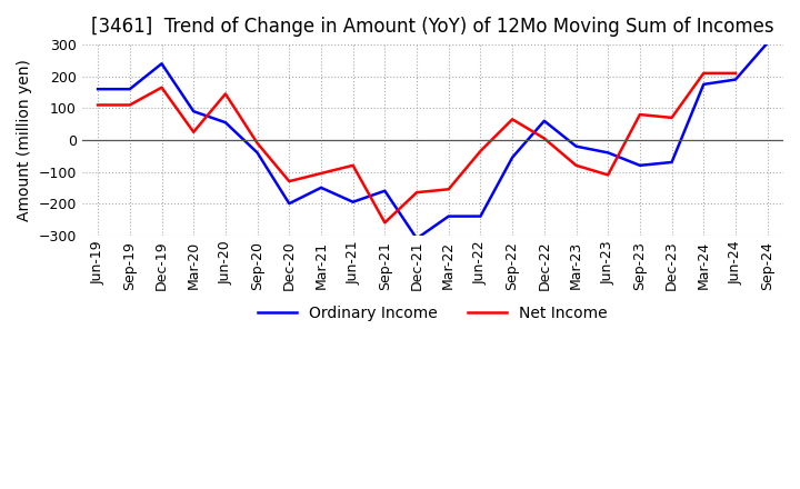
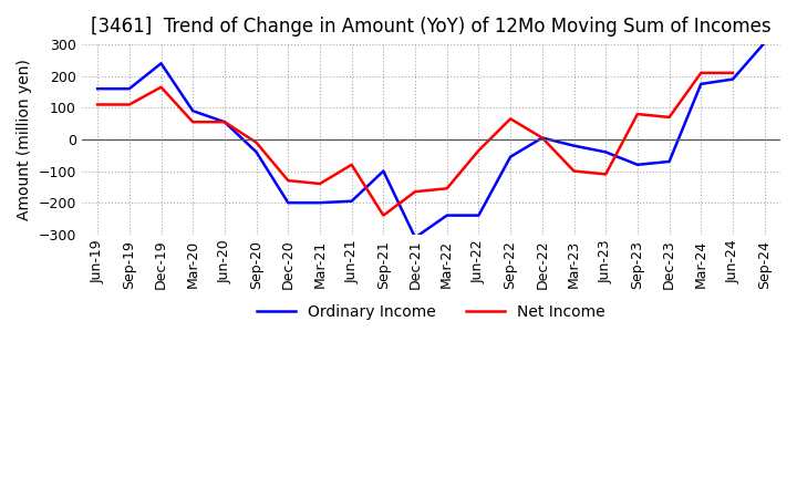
Net Income/Mar-20: 25 -> 55
Net Income/Jun-20: 145 -> 55
Ordinary Income/Mar-21: -150 -> -200
Net Income/Mar-21: -105 -> -140
Ordinary Income/Sep-21: -160 -> -100
Net Income/Sep-21: -260 -> -240
Ordinary Income/Dec-22: 60 -> 5
Net Income/Mar-23: -80 -> -100
